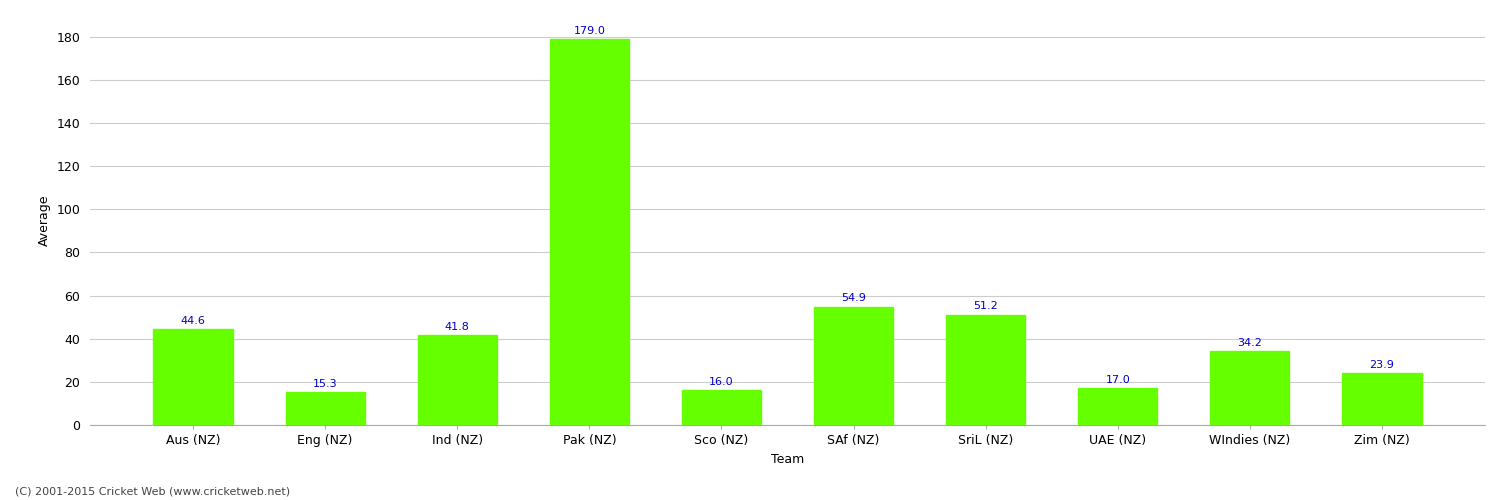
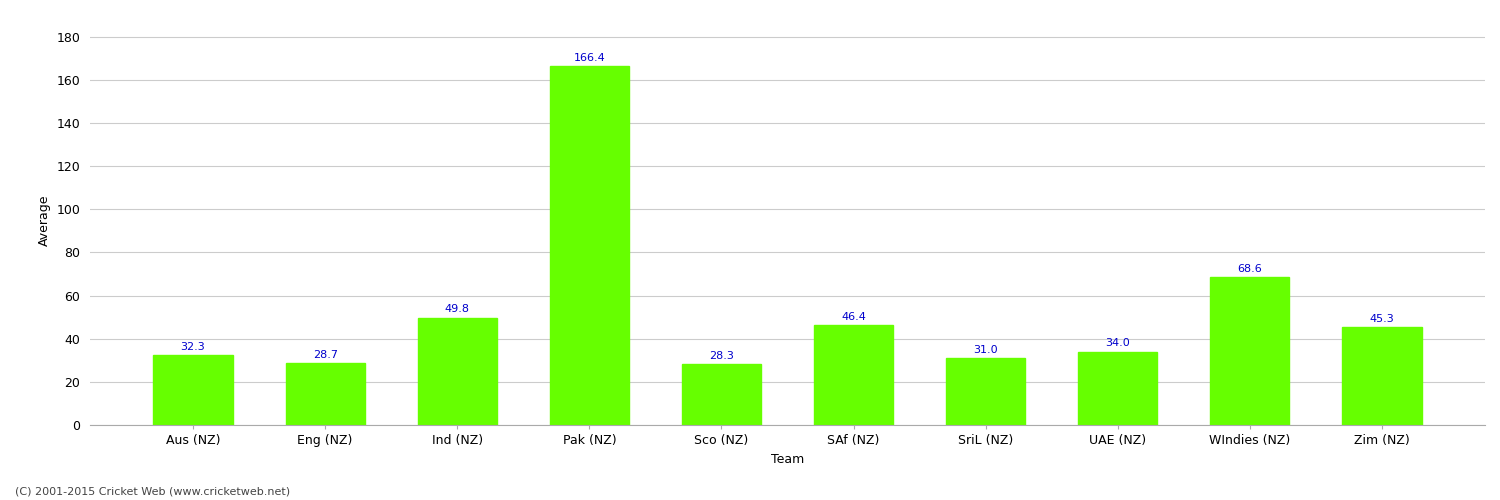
Aus (NZ): 44.6 -> 32.3
Eng (NZ): 15.3 -> 28.7
Ind (NZ): 41.8 -> 49.8
Pak (NZ): 179.0 -> 166.4
Sco (NZ): 16.0 -> 28.3
SAf (NZ): 54.9 -> 46.4
SriL (NZ): 51.2 -> 31.0
UAE (NZ): 17.0 -> 34.0
WIndies (NZ): 34.2 -> 68.6
Zim (NZ): 23.9 -> 45.3
